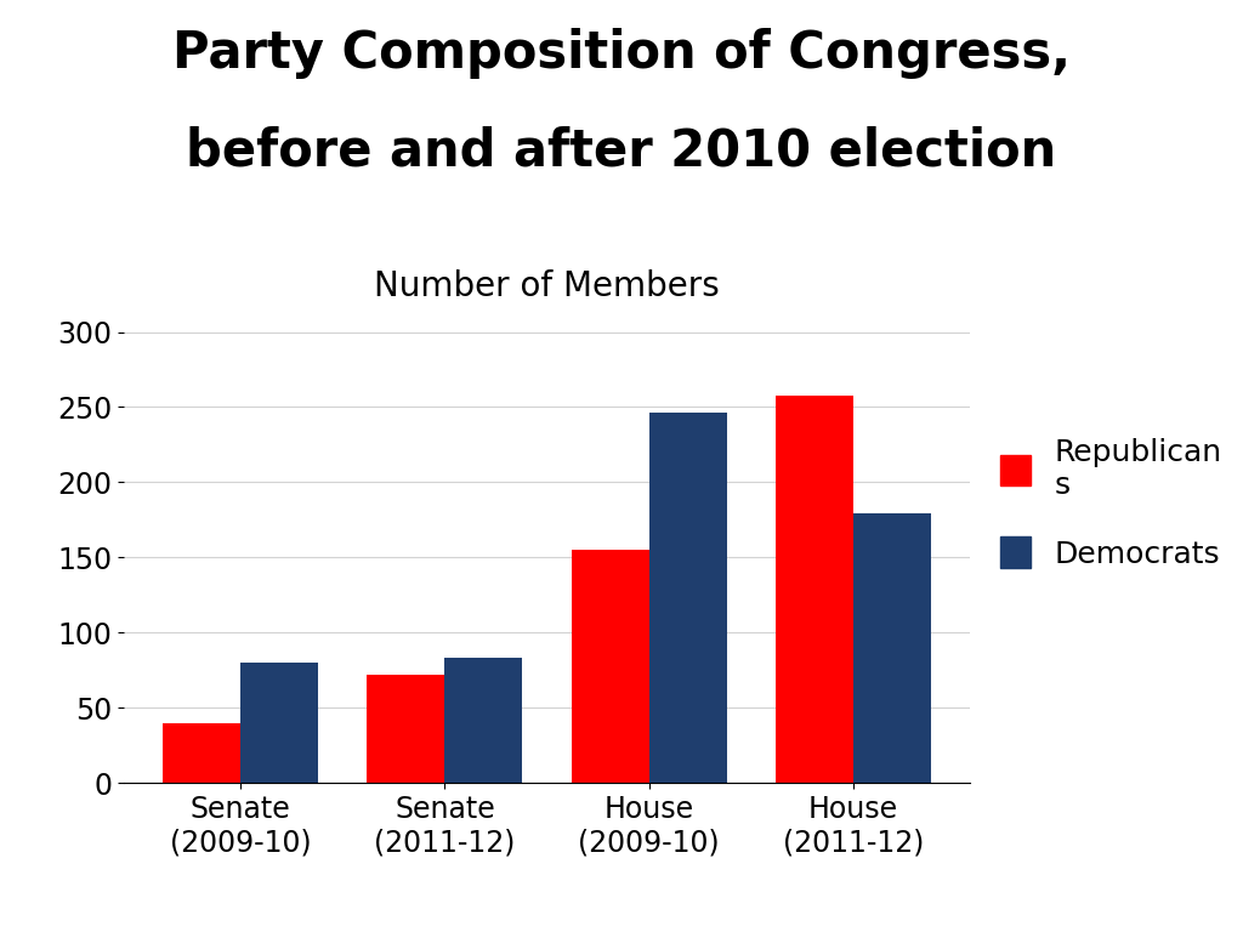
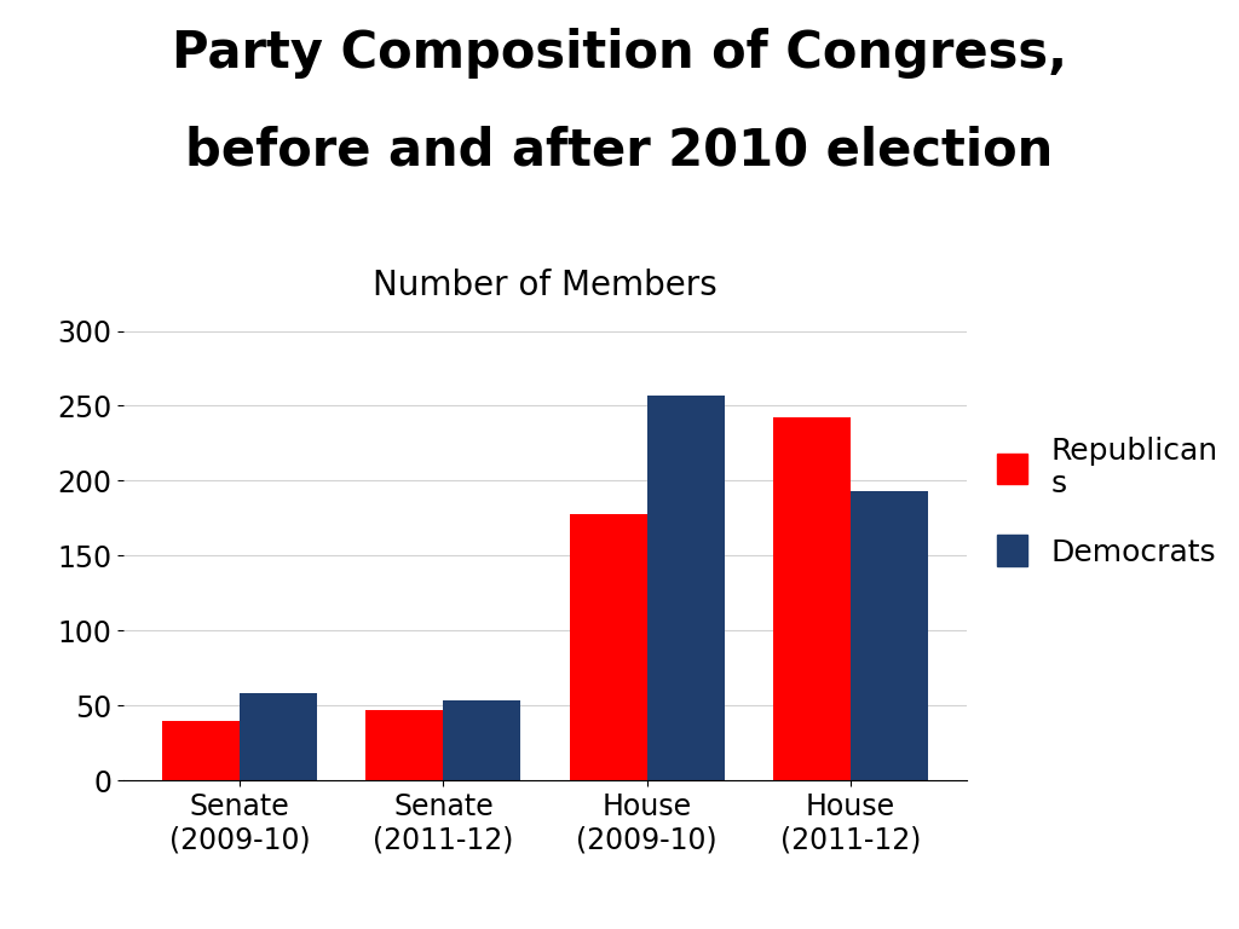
Democrats/Senate (2009-10): 80 -> 58
Republican s/Senate (2011-12): 72 -> 47
Democrats/Senate (2011-12): 83 -> 53
Republican s/House (2009-10): 155 -> 178
Democrats/House (2009-10): 246 -> 257
Republican s/House (2011-12): 258 -> 242
Democrats/House (2011-12): 179 -> 193
